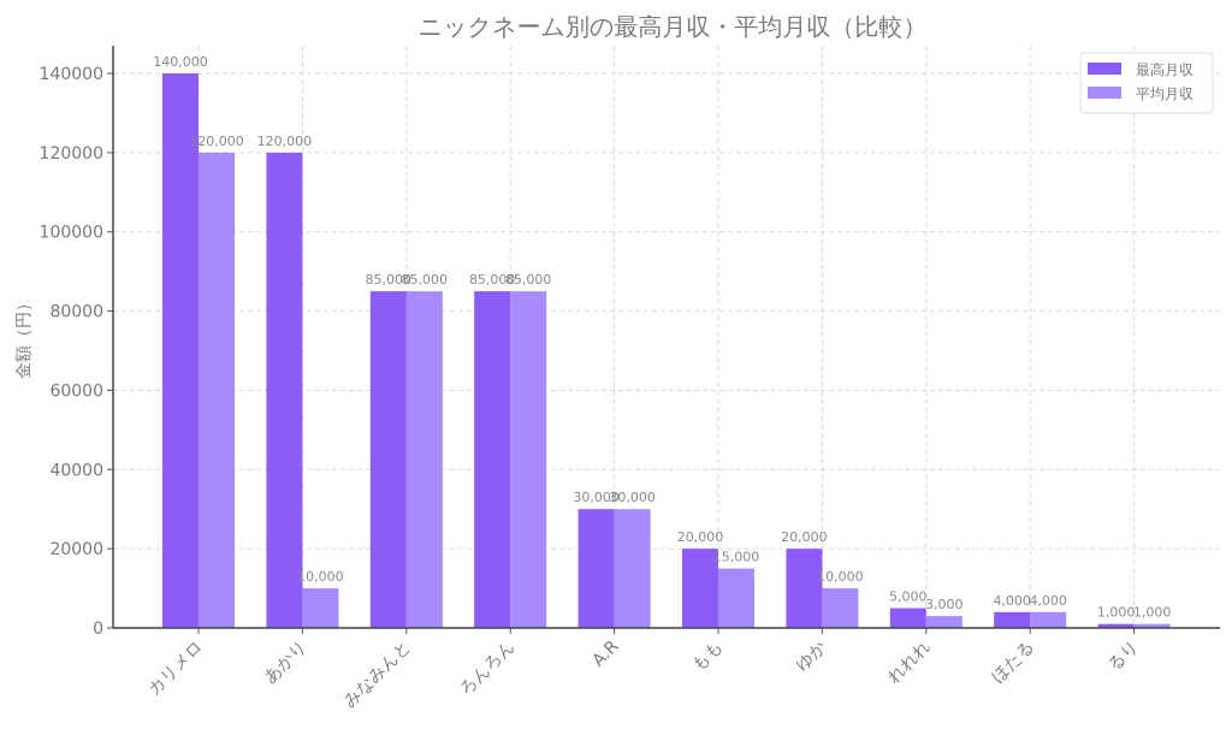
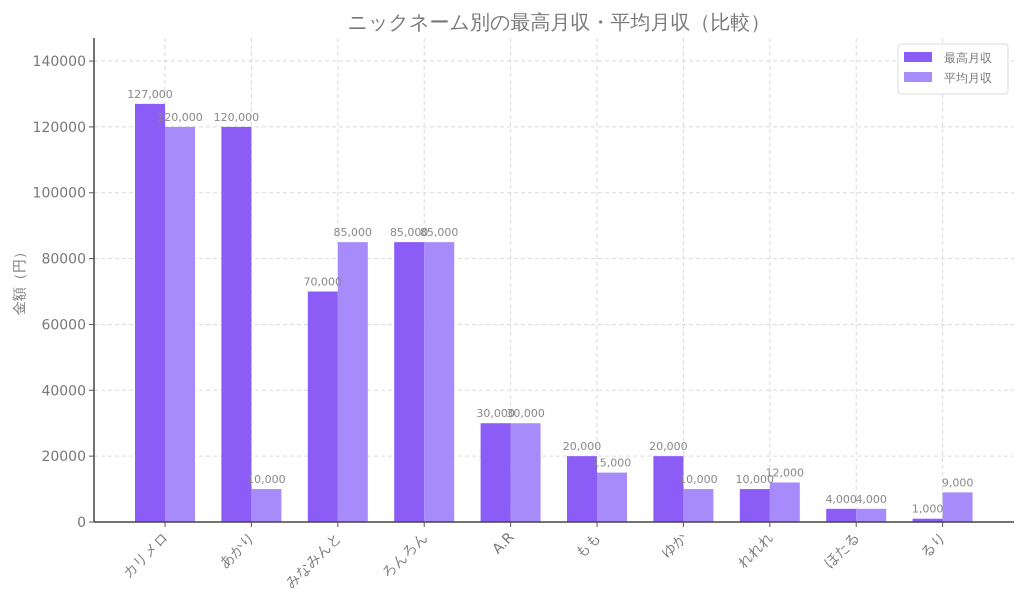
最高月収/カリメロ: 140,000 -> 127,000
最高月収/みなみんと: 85,000 -> 70,000
最高月収/れれれ: 5,000 -> 10,000
平均月収/れれれ: 3,000 -> 12,000
平均月収/るり: 1,000 -> 9,000
